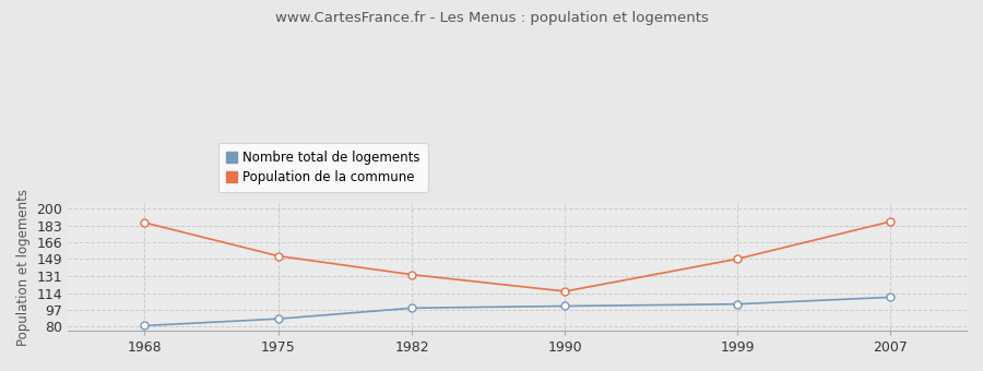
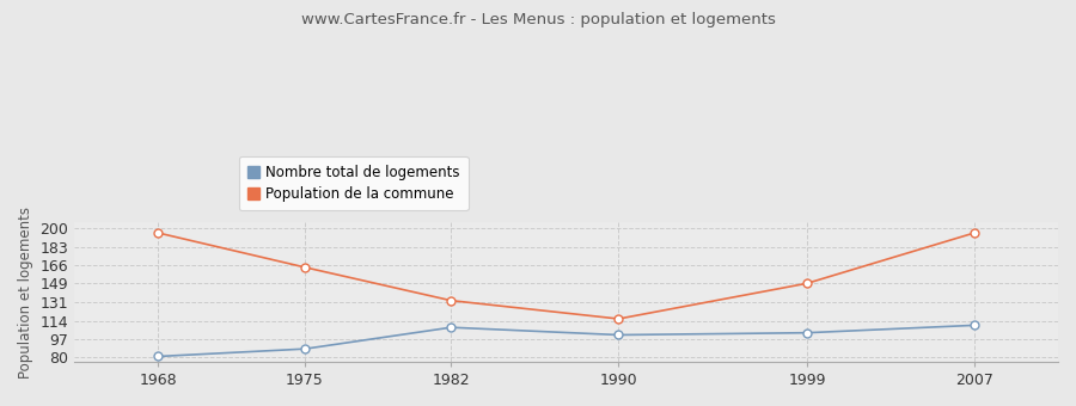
Population de la commune/1968: 186 -> 196
Population de la commune/1975: 152 -> 164
Nombre total de logements/1982: 99 -> 108
Population de la commune/2007: 187 -> 196
